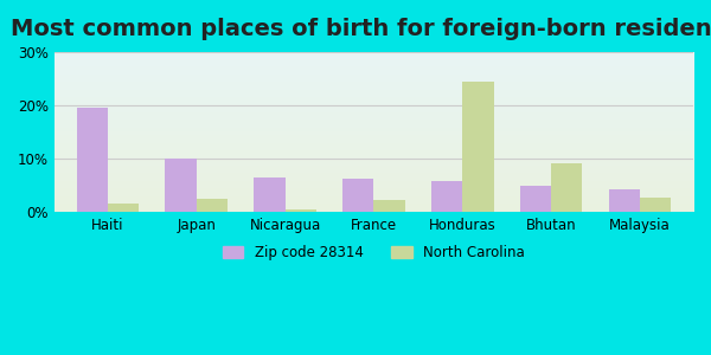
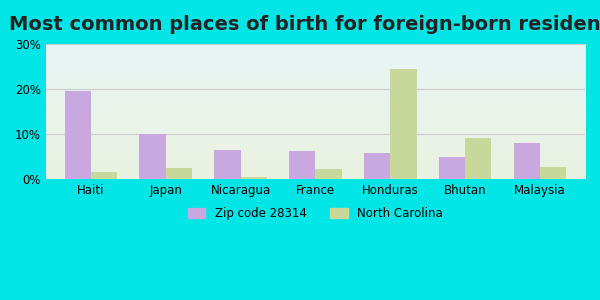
Zip code 28314/Malaysia: 4.2% -> 8.0%
